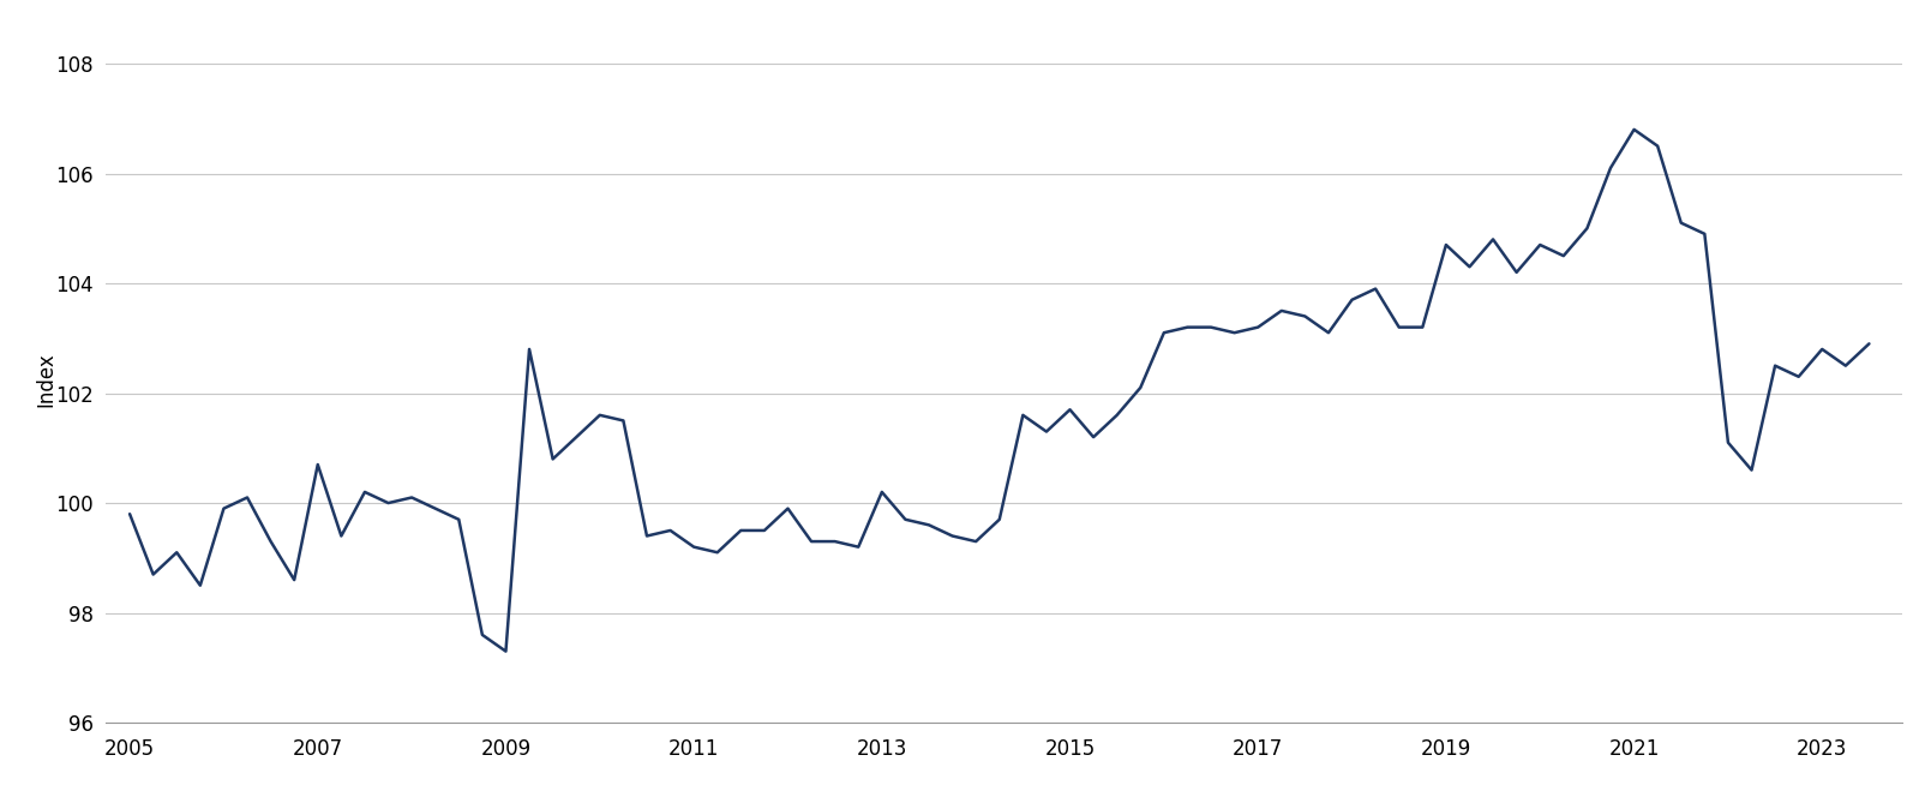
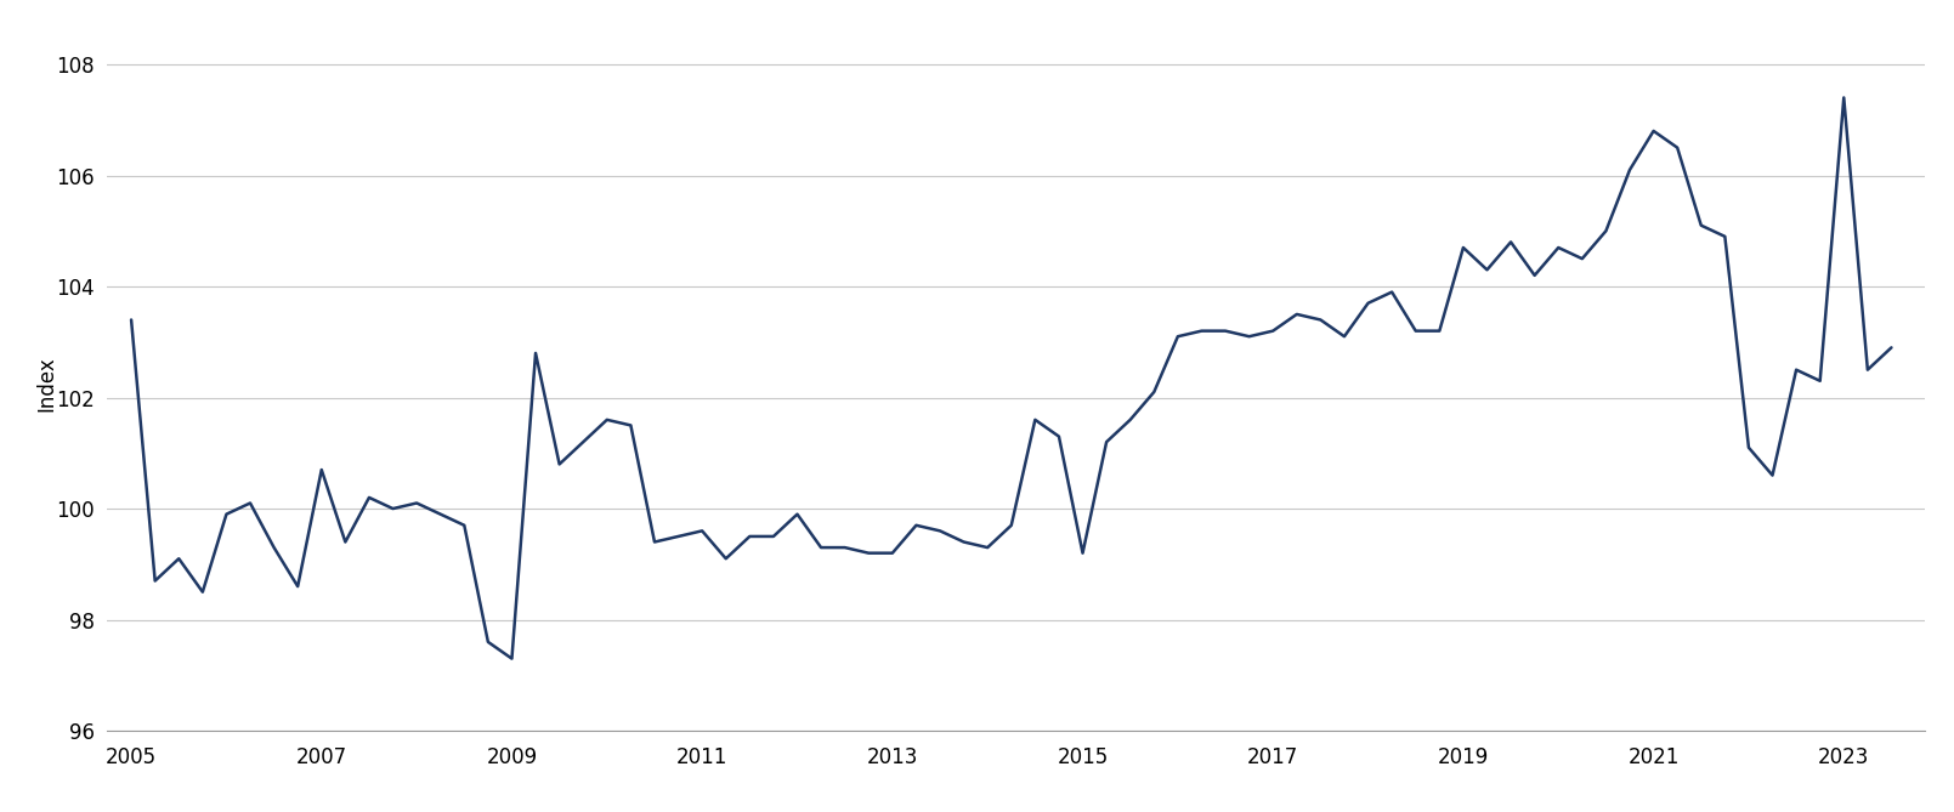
2005: 99.8 -> 103.4
2011: 99.2 -> 99.6
2013: 100.2 -> 99.2
2015: 101.7 -> 99.2
2023: 102.8 -> 107.4
